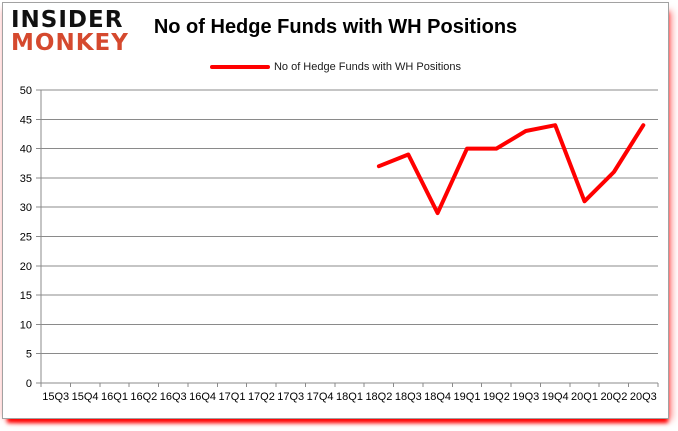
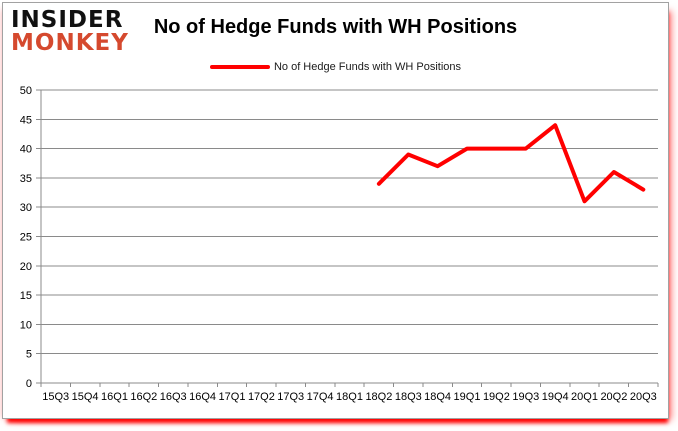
18Q2: 37 -> 34
18Q4: 29 -> 37
19Q3: 43 -> 40
20Q3: 44 -> 33
